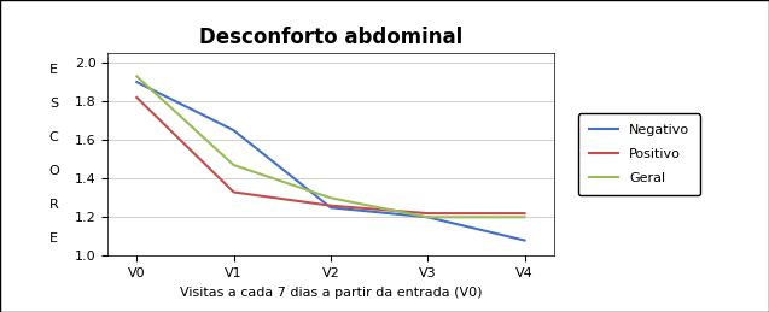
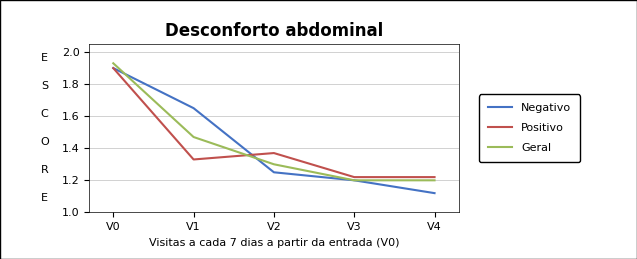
Positivo/V0: 1.82 -> 1.90
Positivo/V2: 1.26 -> 1.37
Negativo/V4: 1.08 -> 1.12
